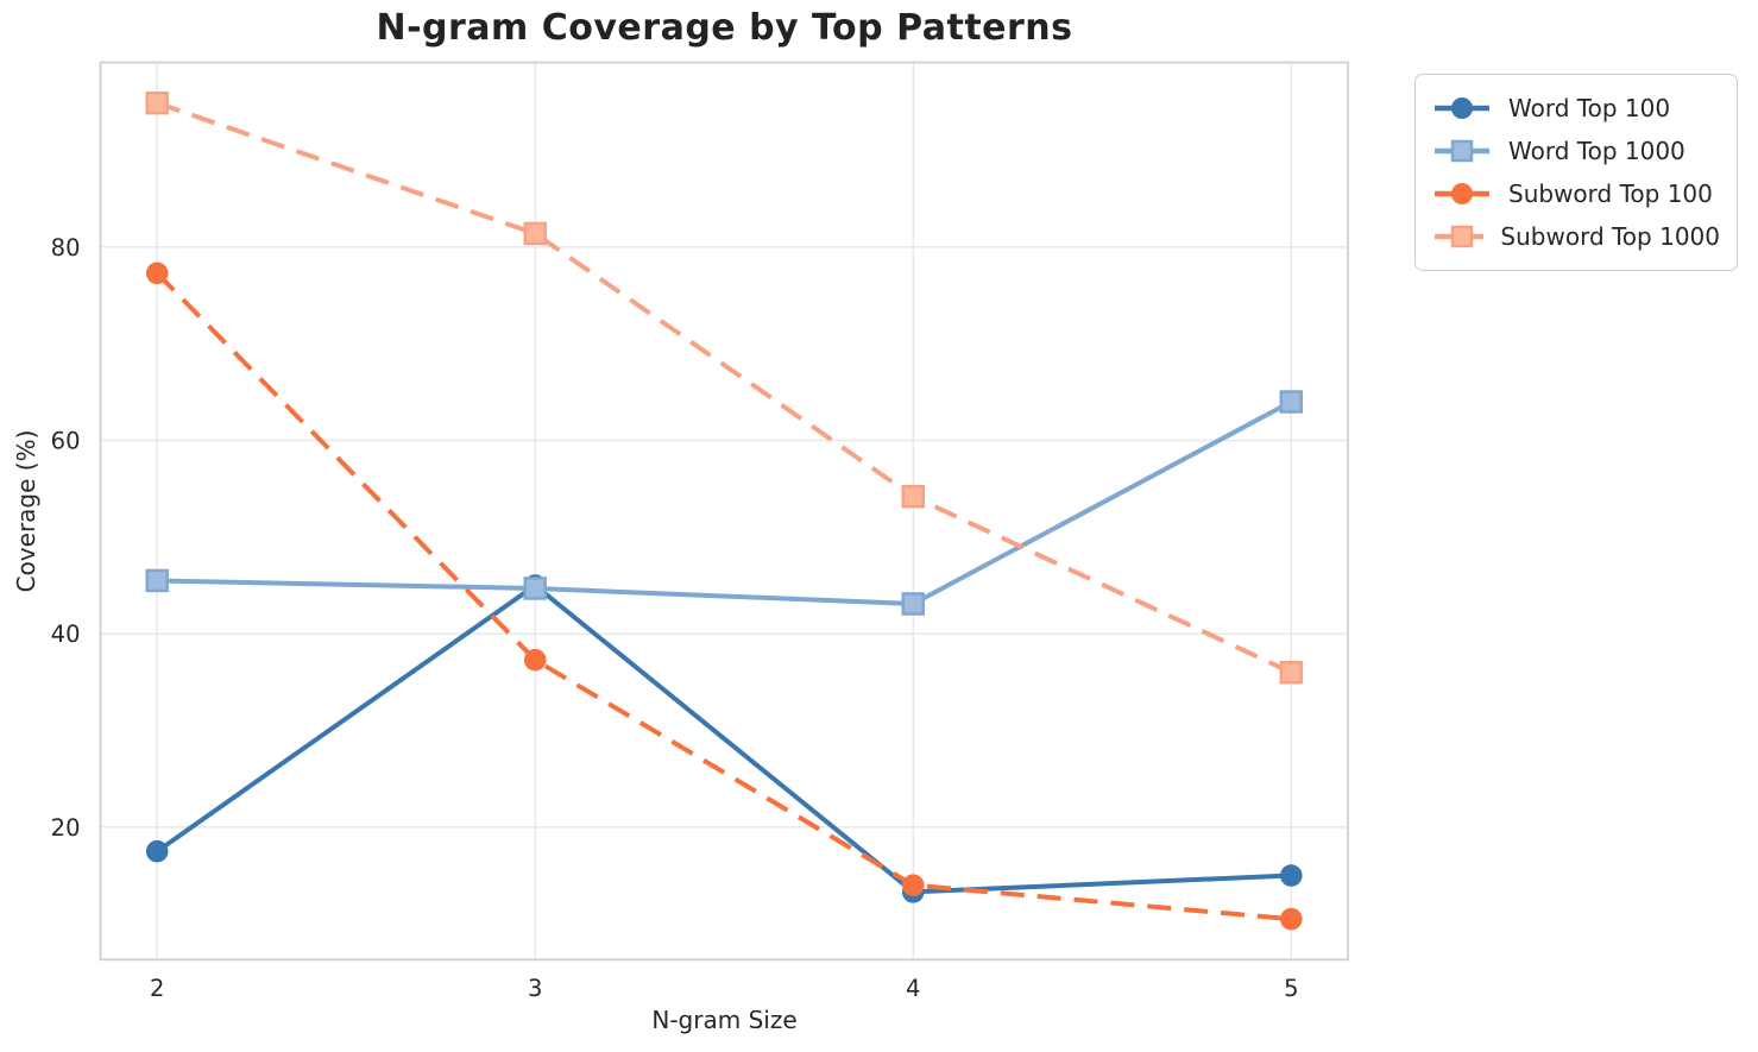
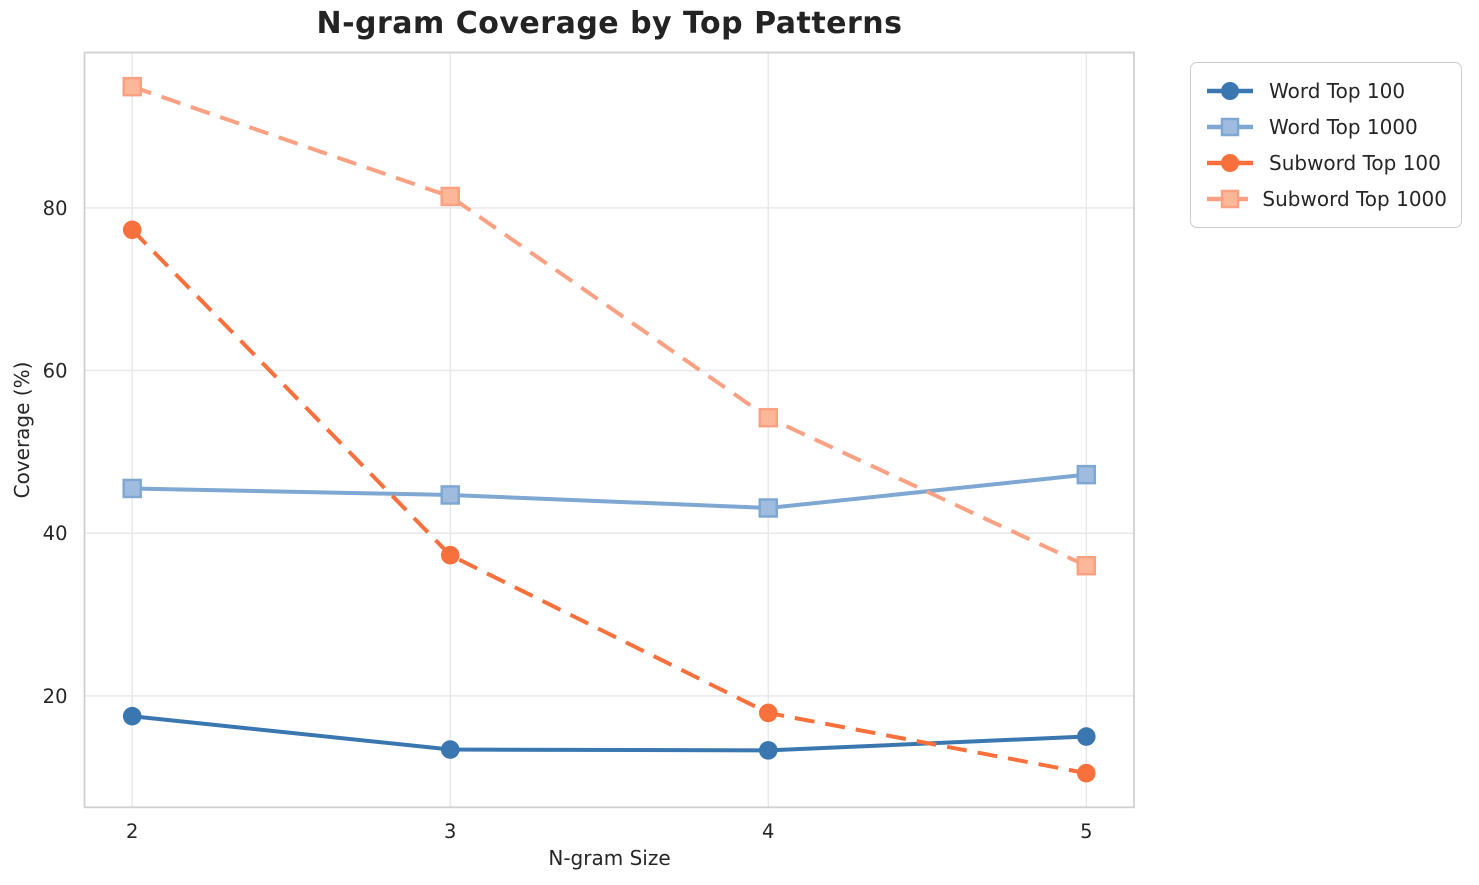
Word Top 100/3: 45 -> 13
Subword Top 100/4: 14 -> 18
Word Top 1000/5: 64 -> 47
